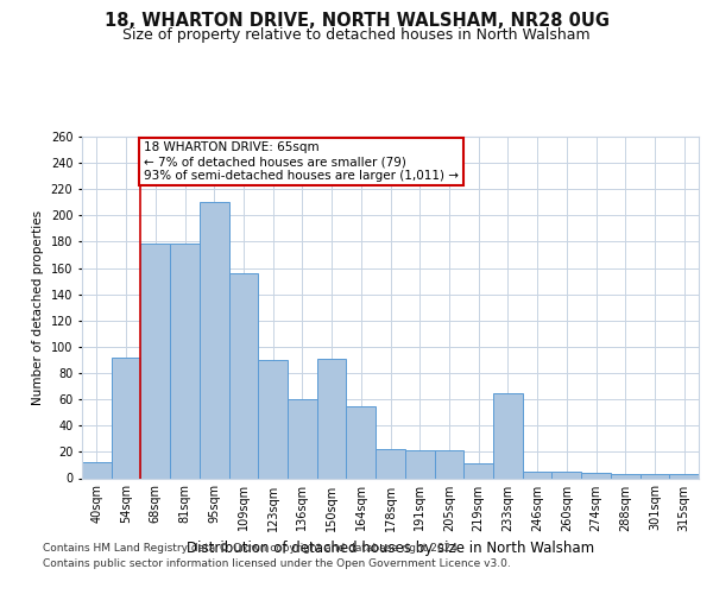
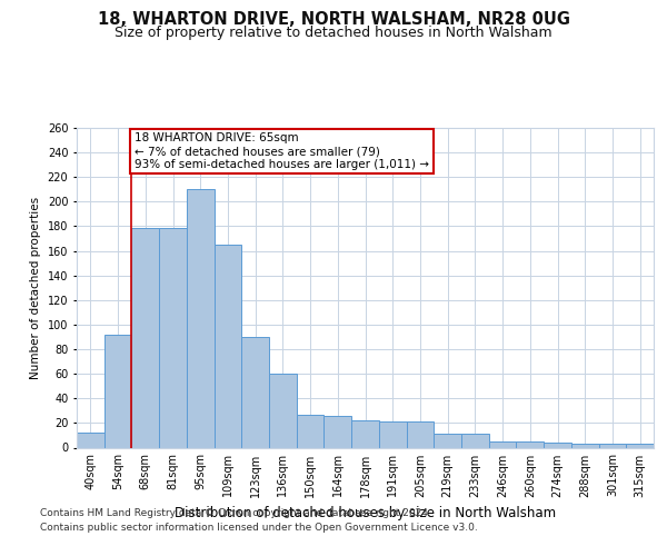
109sqm: 156 -> 165
150sqm: 91 -> 27
164sqm: 55 -> 26
233sqm: 65 -> 11
